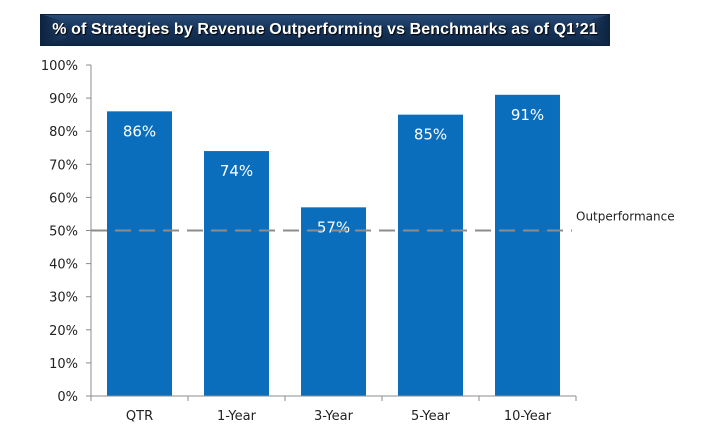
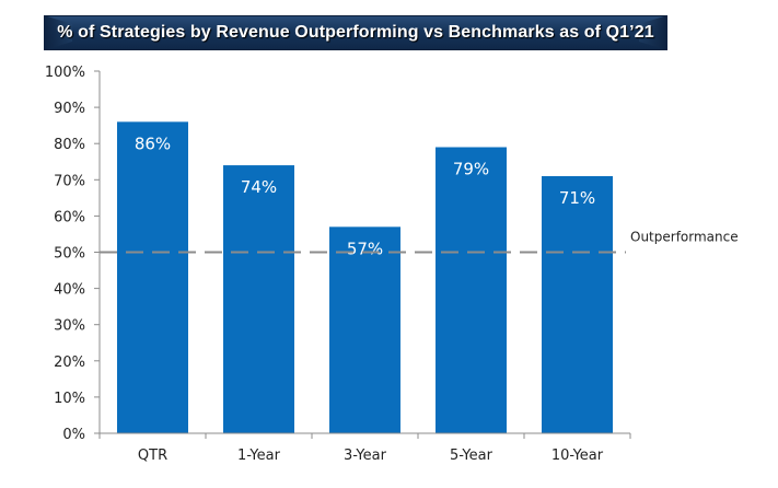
5-Year: 85% -> 79%
10-Year: 91% -> 71%
